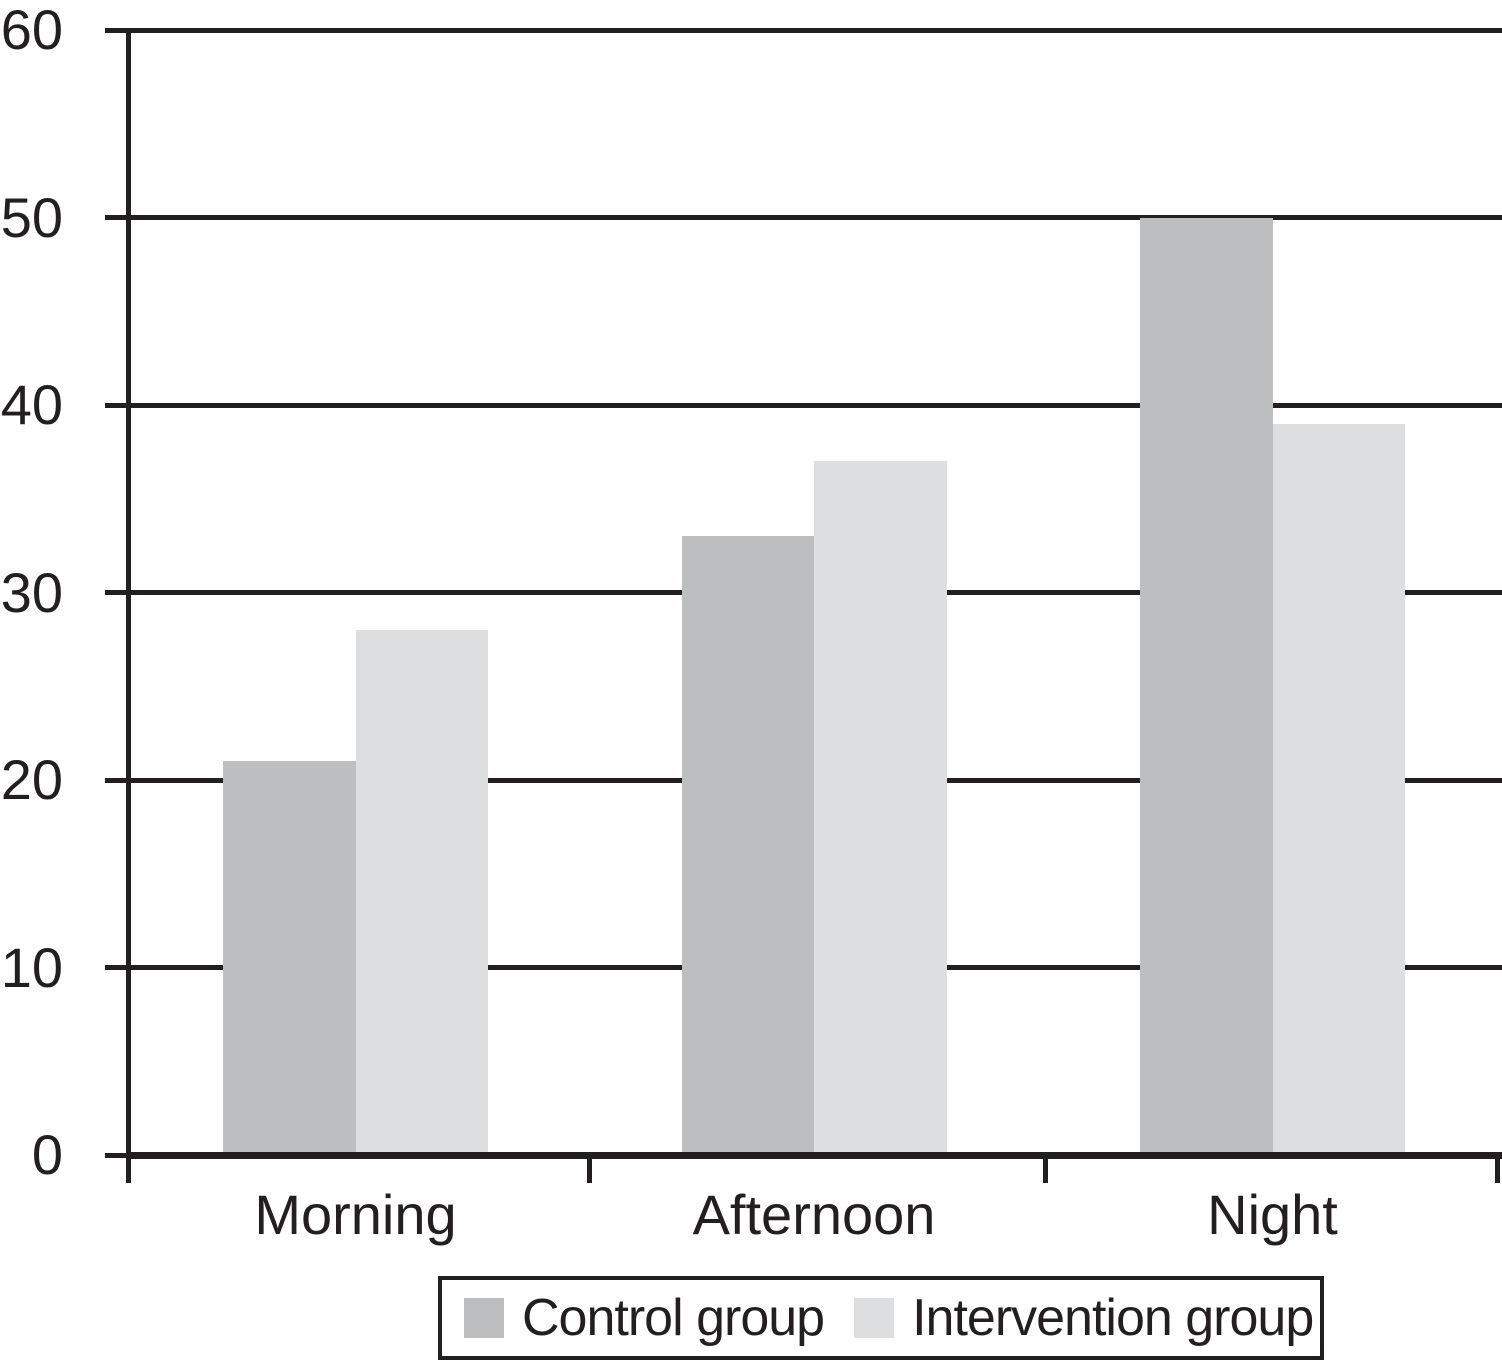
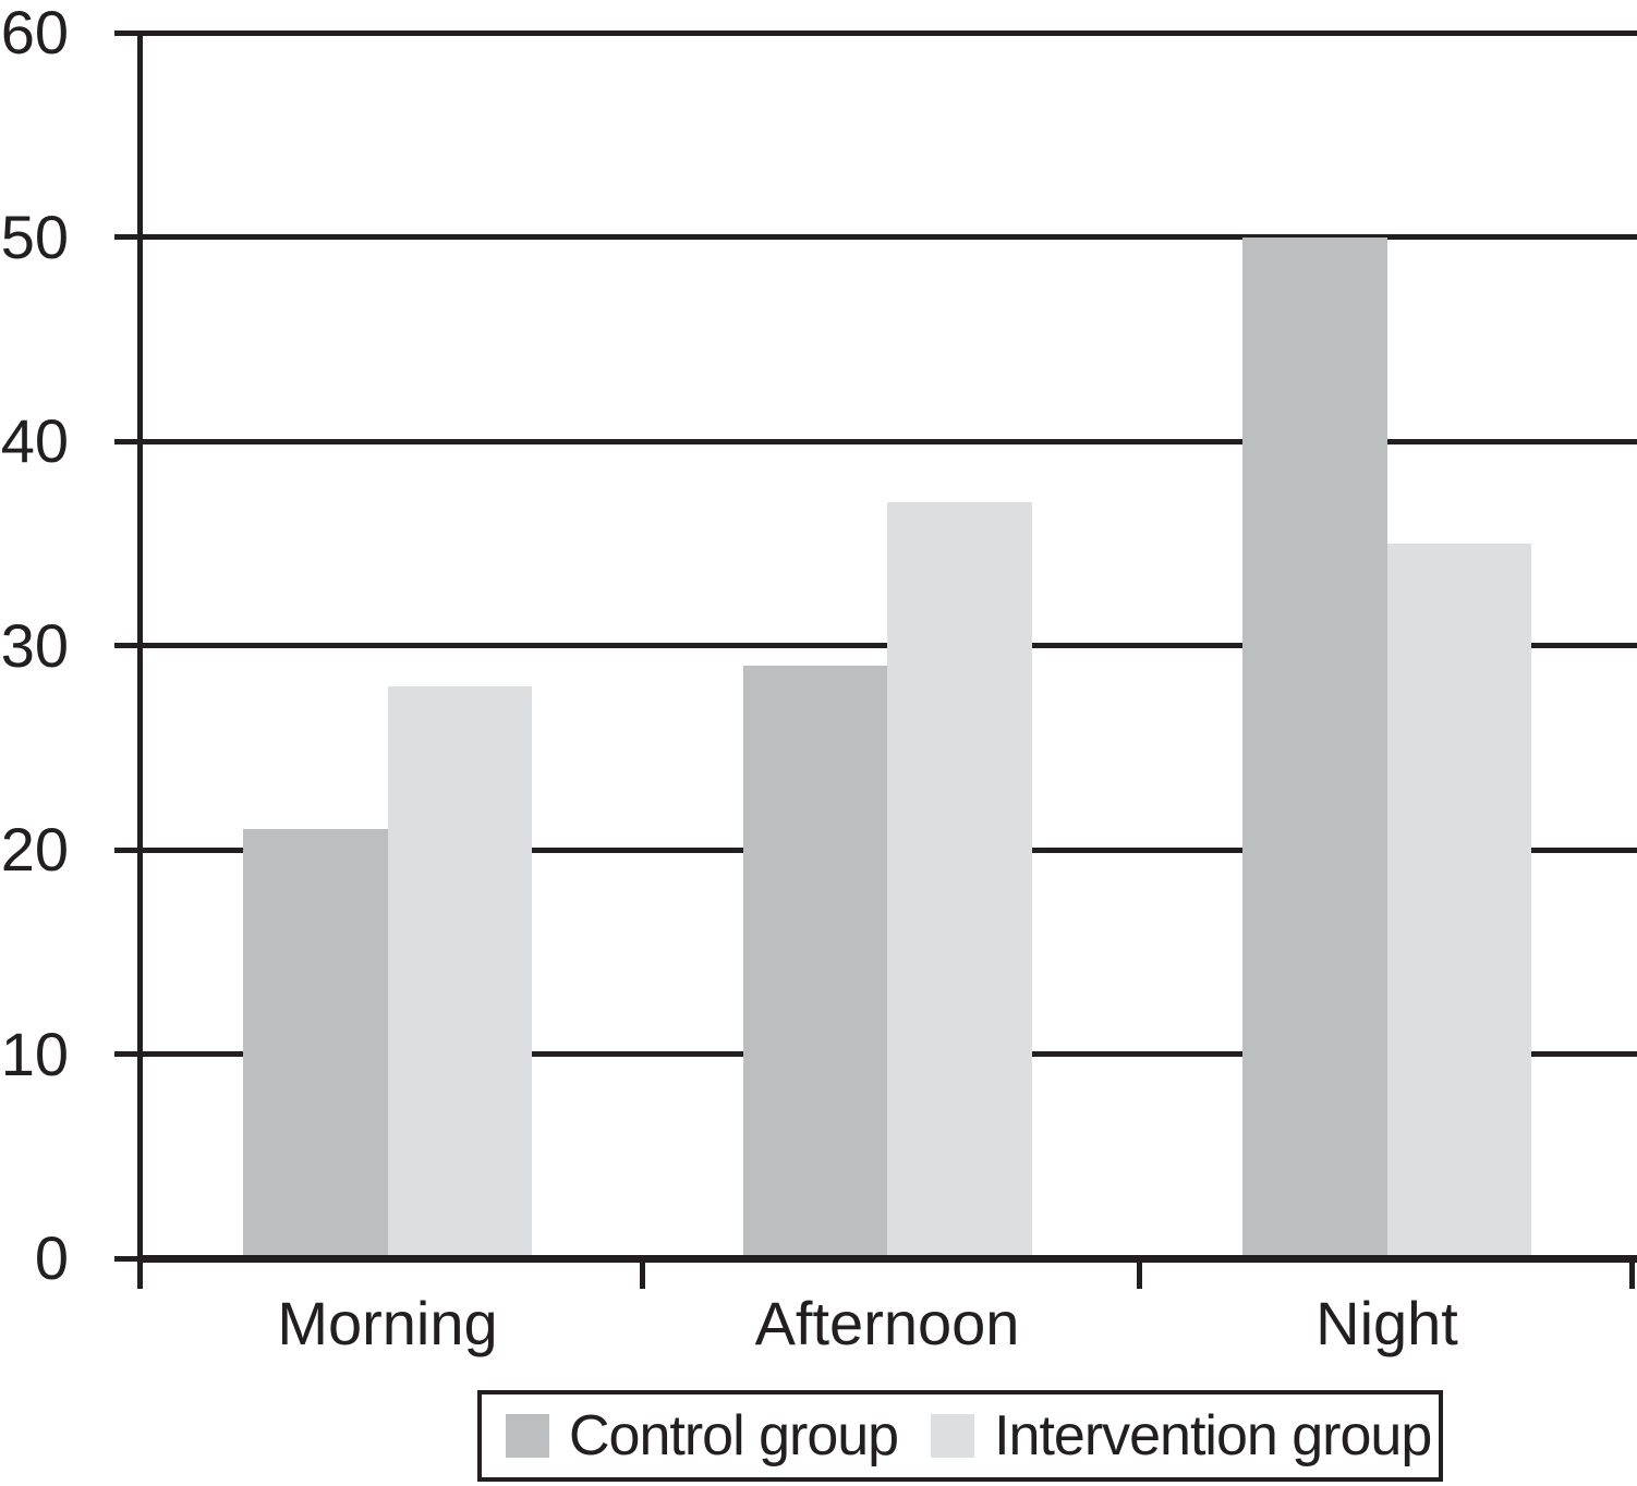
Control group/Afternoon: 33 -> 29
Intervention group/Night: 39 -> 35
